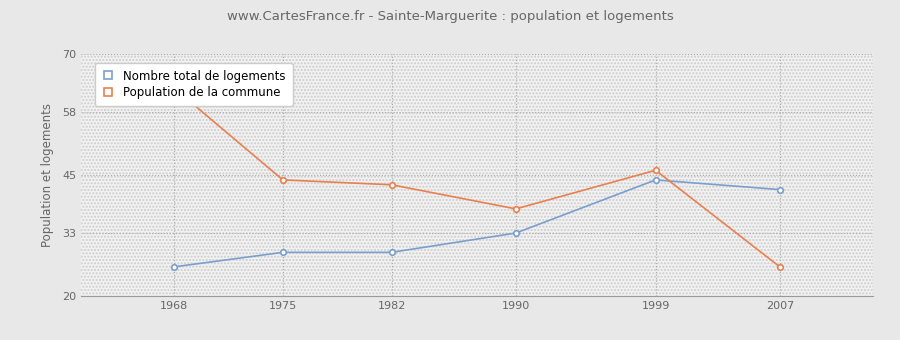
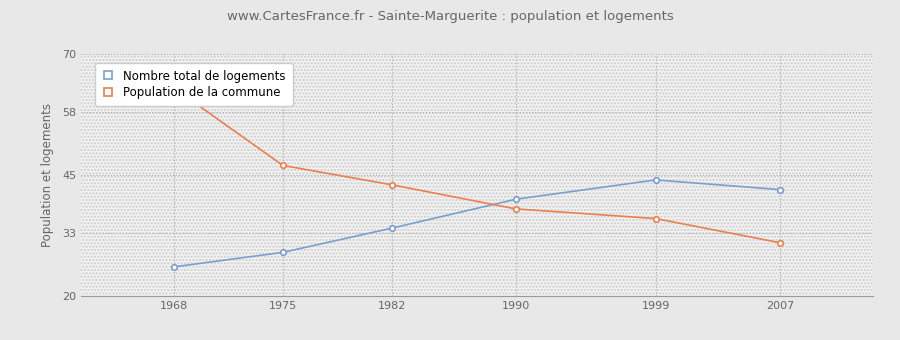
Population de la commune/1975: 44 -> 47
Nombre total de logements/1982: 29 -> 34
Nombre total de logements/1990: 33 -> 40
Population de la commune/1999: 46 -> 36
Population de la commune/2007: 26 -> 31
